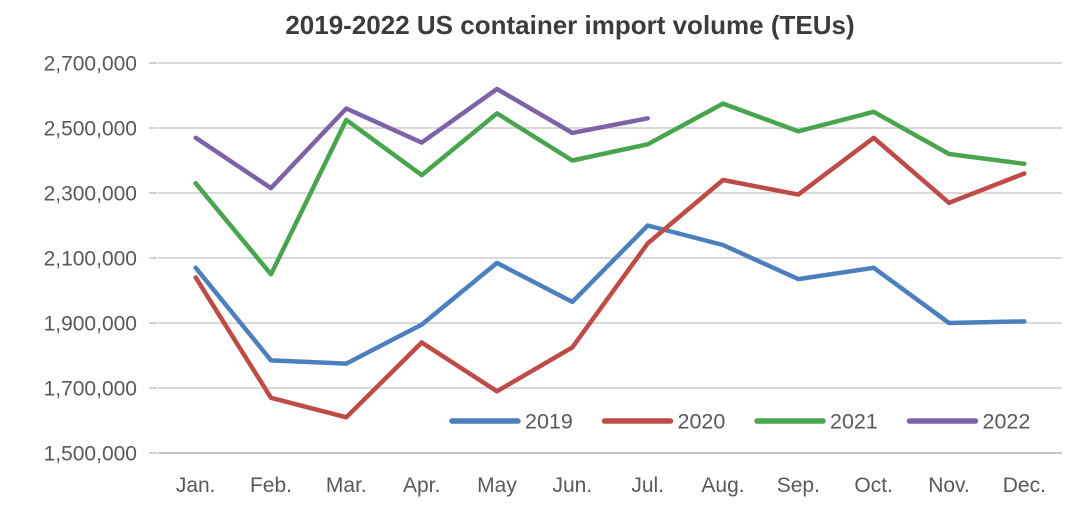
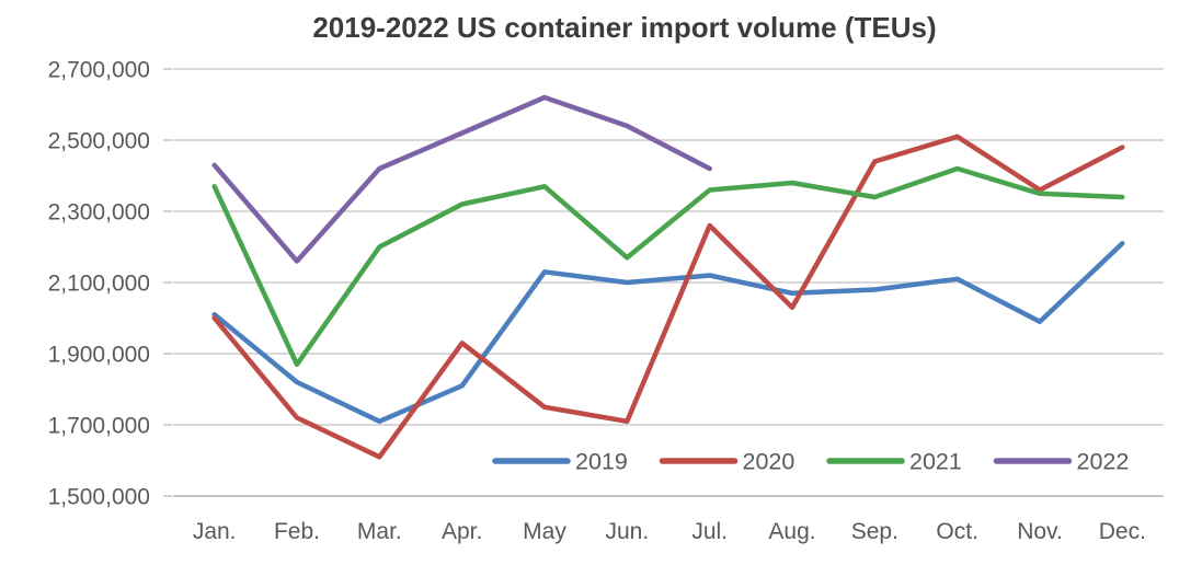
2019/Jan.: 2070000 -> 2010000
2020/Jan.: 2040000 -> 2000000
2021/Jan.: 2330000 -> 2370000
2022/Jan.: 2470000 -> 2430000
2019/Feb.: 1780000 -> 1820000
2020/Feb.: 1670000 -> 1720000
2021/Feb.: 2050000 -> 1870000
2022/Feb.: 2320000 -> 2160000
2019/Mar.: 1780000 -> 1710000
2021/Mar.: 2520000 -> 2200000
2022/Mar.: 2560000 -> 2420000
2019/Apr.: 1900000 -> 1810000
2020/Apr.: 1840000 -> 1930000
2021/Apr.: 2360000 -> 2320000
2022/Apr.: 2460000 -> 2520000
2019/May: 2080000 -> 2130000
2020/May: 1690000 -> 1750000
2021/May: 2540000 -> 2370000
2019/Jun.: 1960000 -> 2100000
2020/Jun.: 1820000 -> 1710000
2021/Jun.: 2400000 -> 2170000
2022/Jun.: 2480000 -> 2540000
2019/Jul.: 2200000 -> 2120000
2020/Jul.: 2140000 -> 2260000
2021/Jul.: 2450000 -> 2360000
2022/Jul.: 2530000 -> 2420000
2019/Aug.: 2140000 -> 2070000
2020/Aug.: 2340000 -> 2030000
2021/Aug.: 2580000 -> 2380000
2019/Sep.: 2040000 -> 2080000
2020/Sep.: 2300000 -> 2440000
2021/Sep.: 2490000 -> 2340000
2019/Oct.: 2070000 -> 2110000
2020/Oct.: 2470000 -> 2510000
2021/Oct.: 2550000 -> 2420000
2019/Nov.: 1900000 -> 1990000
2020/Nov.: 2270000 -> 2360000
2021/Nov.: 2420000 -> 2350000
2019/Dec.: 1900000 -> 2210000
2020/Dec.: 2360000 -> 2480000
2021/Dec.: 2390000 -> 2340000
